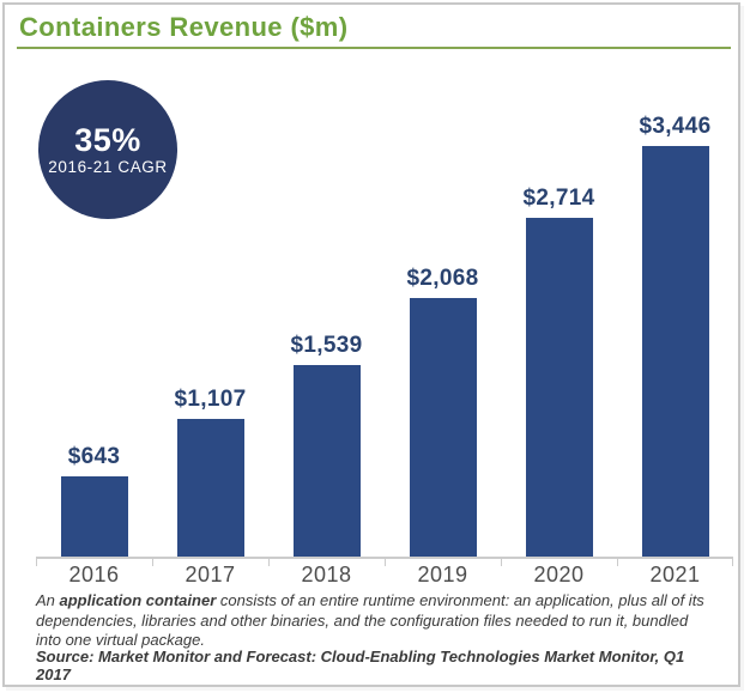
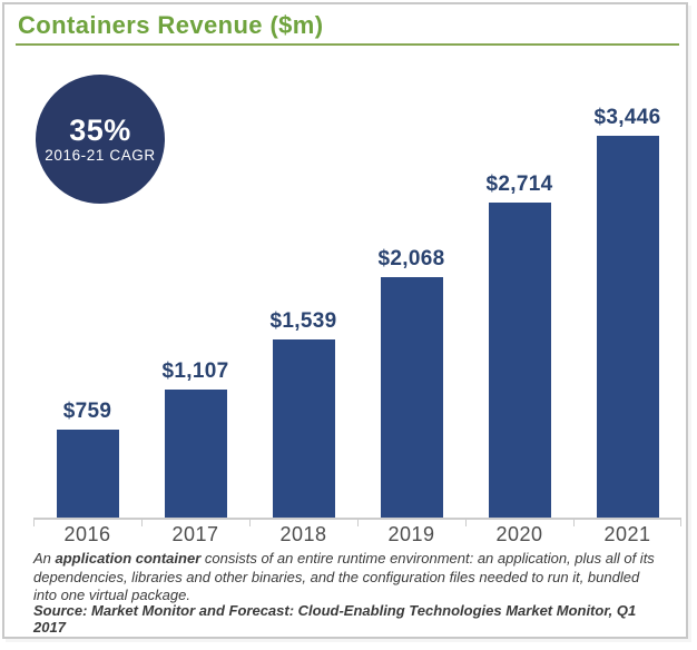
2016: $643 -> $759
